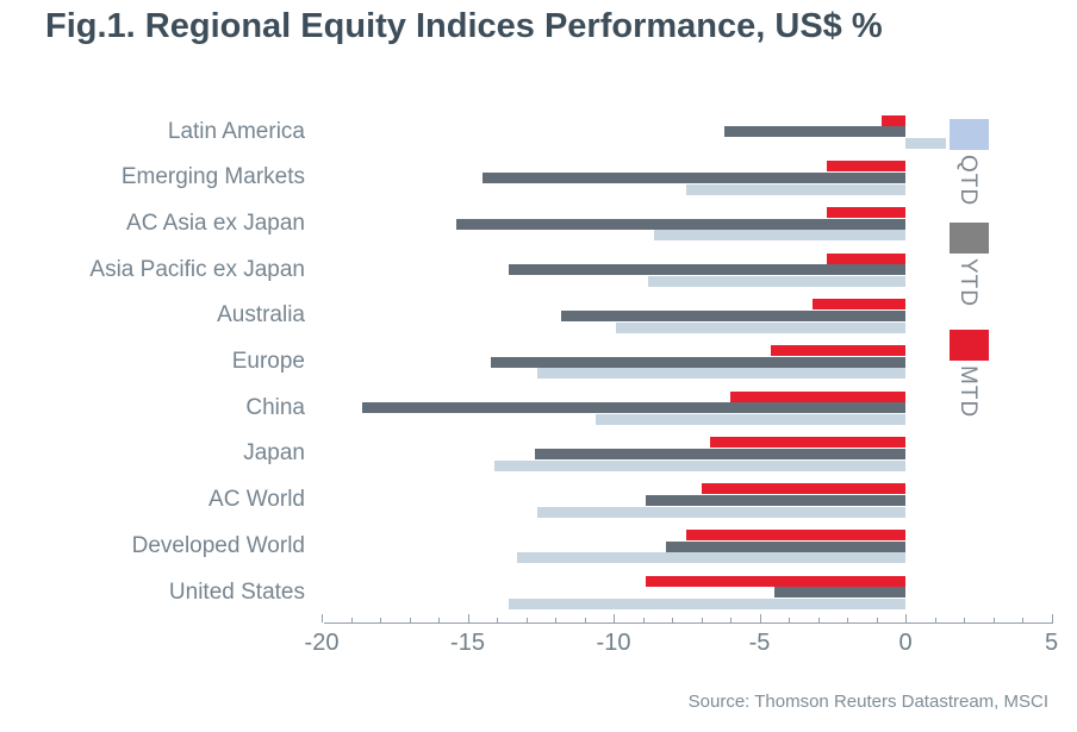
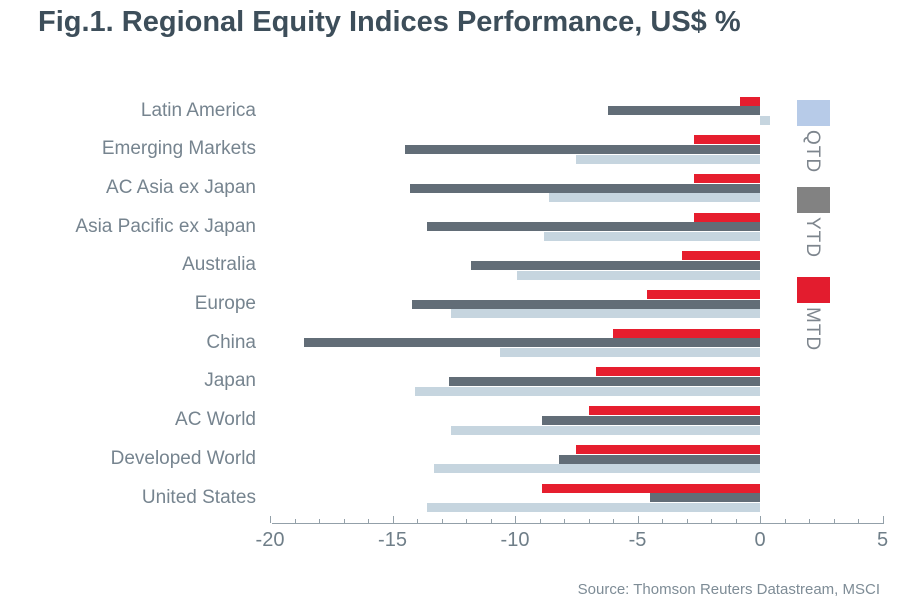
QTD/Latin America: 1.4 -> 0.4
YTD/AC Asia ex Japan: -15.4 -> -14.3
